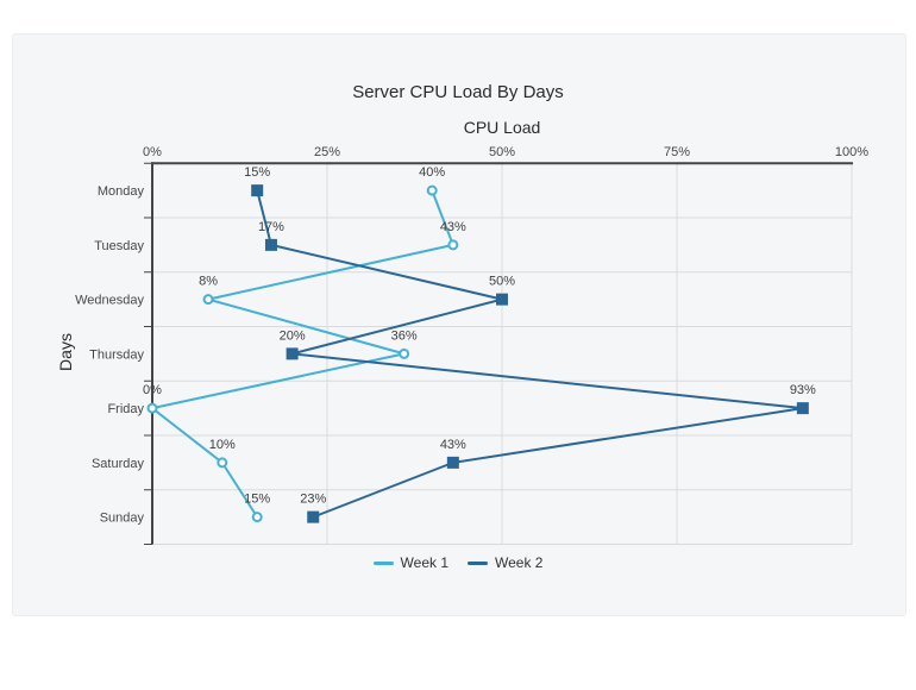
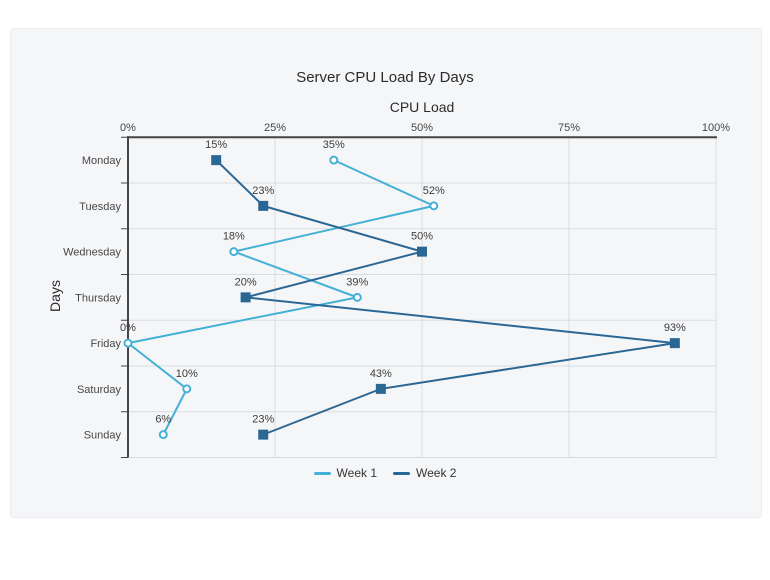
Week 1/Monday: 40% -> 35%
Week 1/Tuesday: 43% -> 52%
Week 2/Tuesday: 17% -> 23%
Week 1/Wednesday: 8% -> 18%
Week 1/Thursday: 36% -> 39%
Week 1/Sunday: 15% -> 6%
